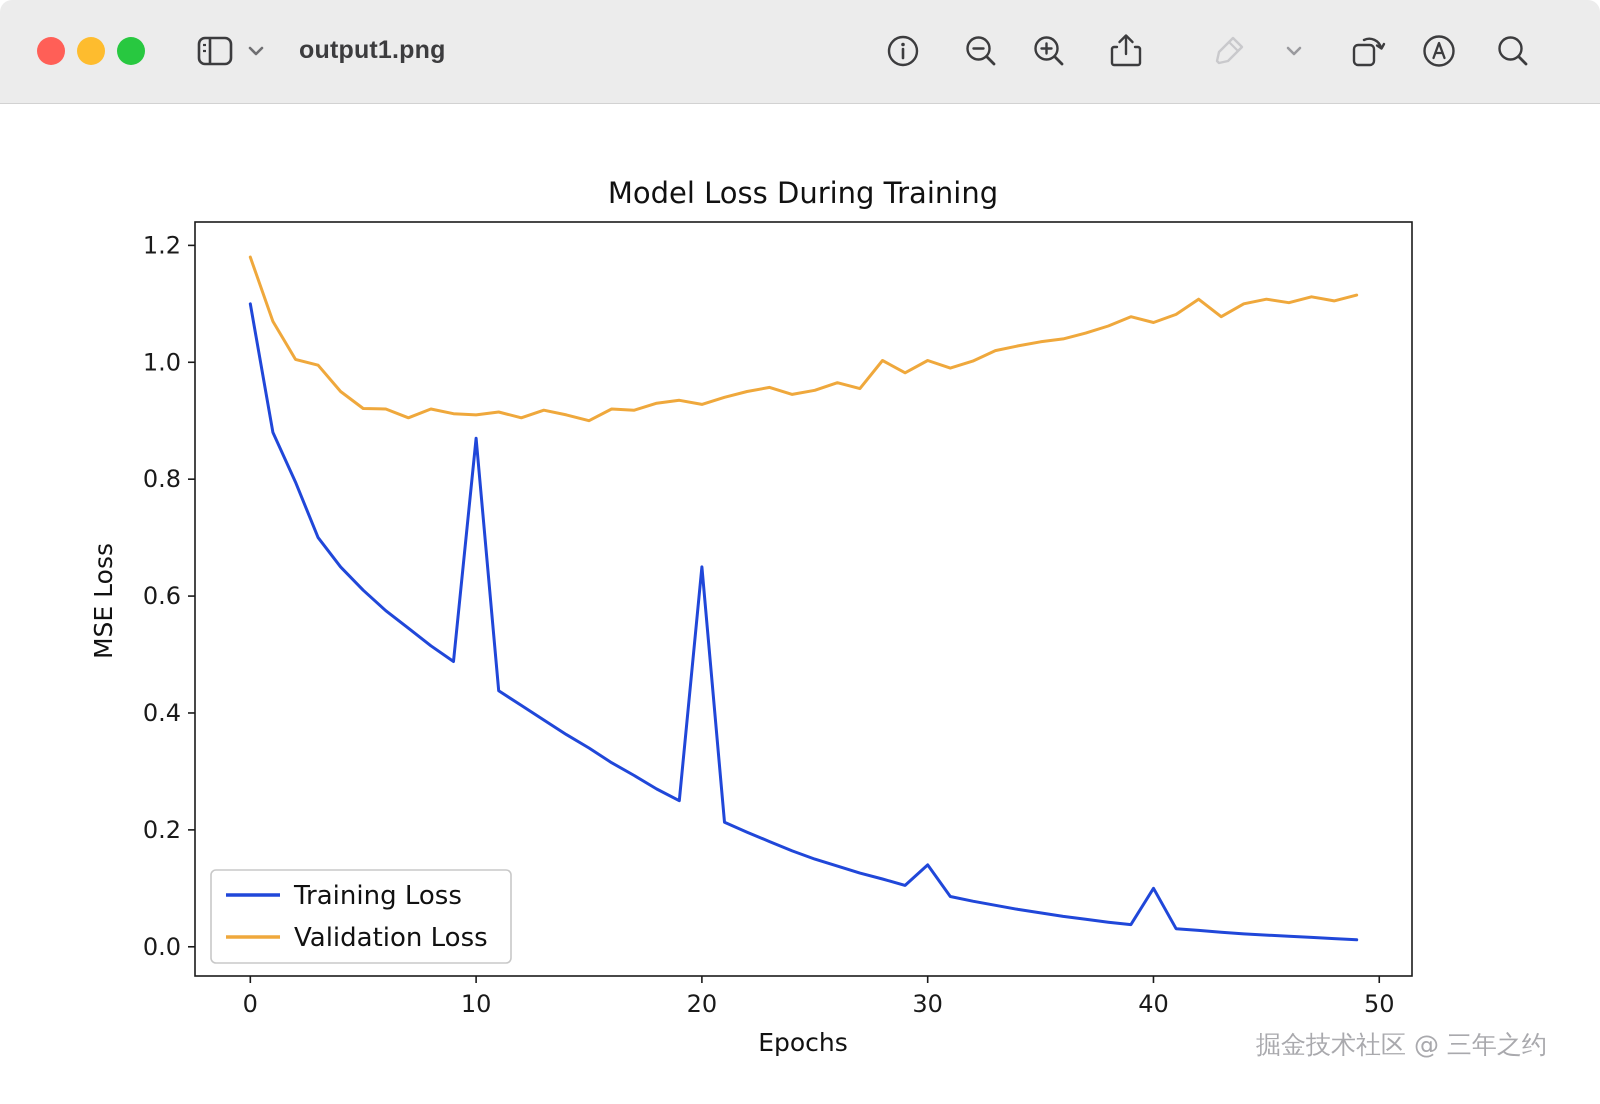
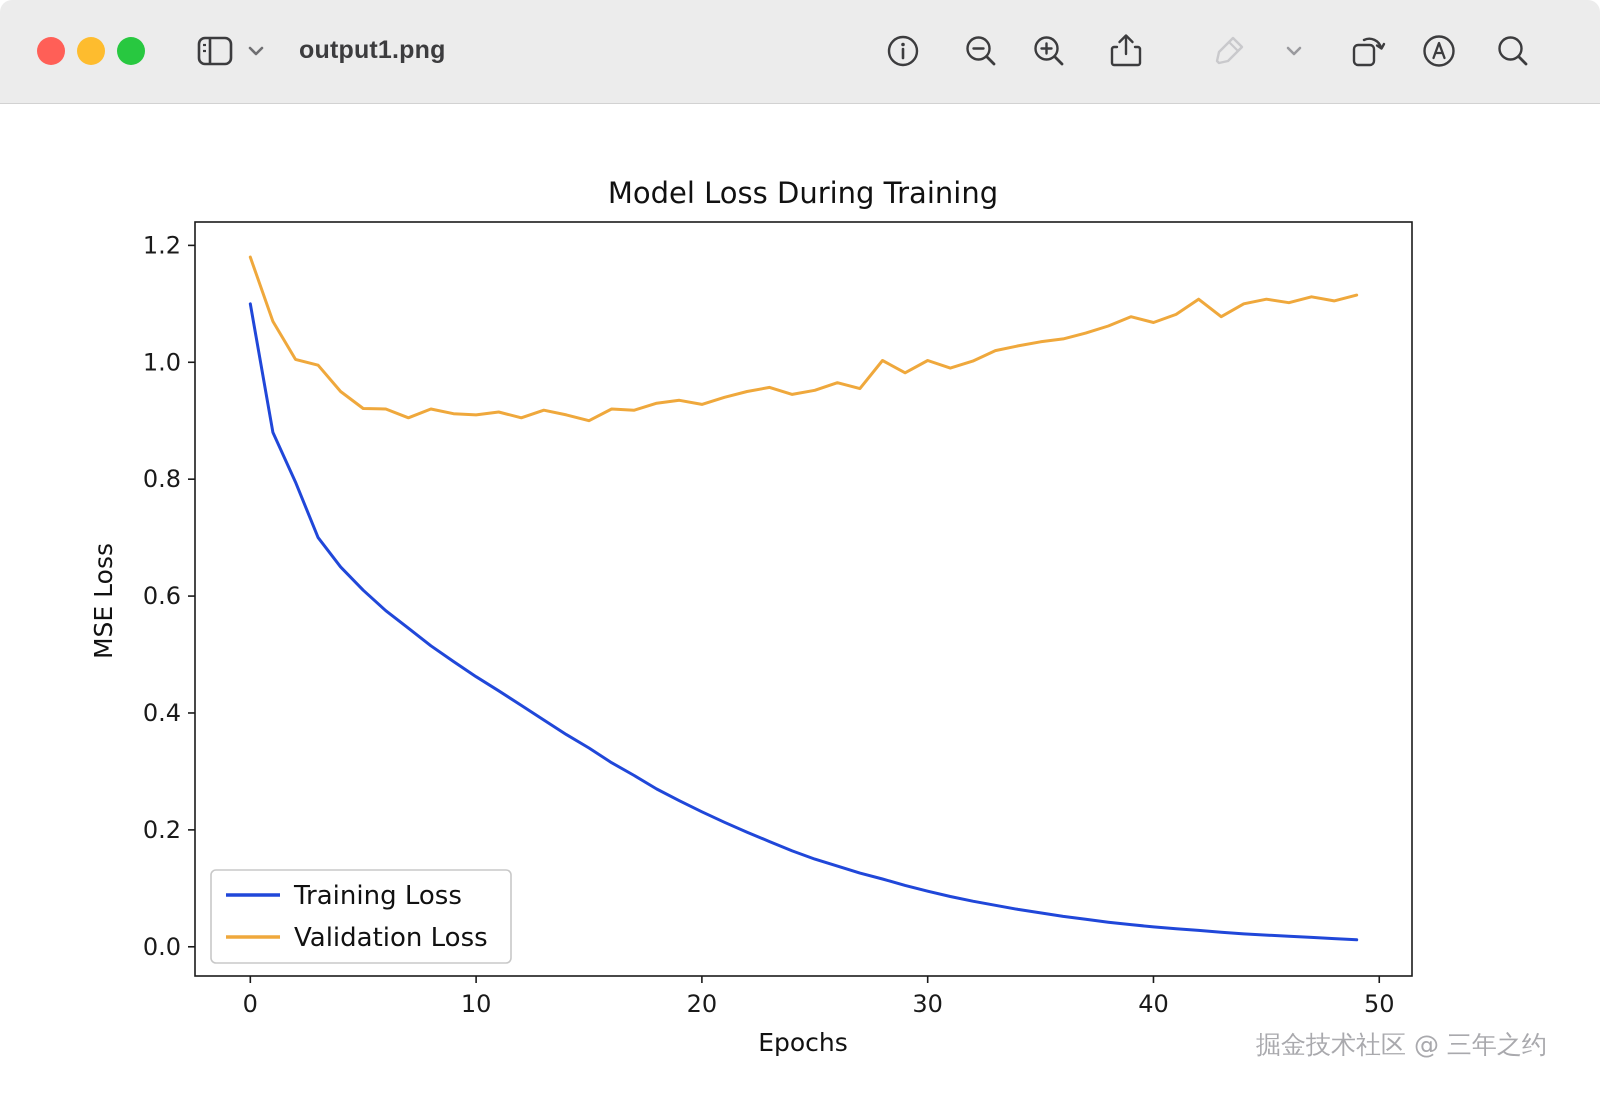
Training Loss/10: 0.87 -> 0.46
Training Loss/20: 0.65 -> 0.23
Training Loss/30: 0.14 -> 0.10
Training Loss/40: 0.10 -> 0.03
